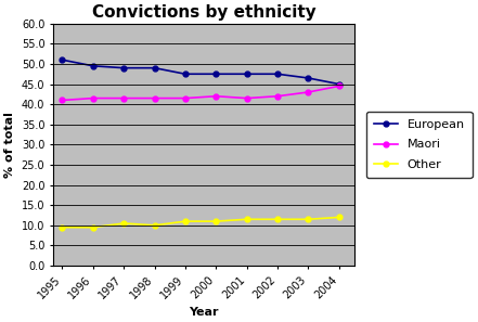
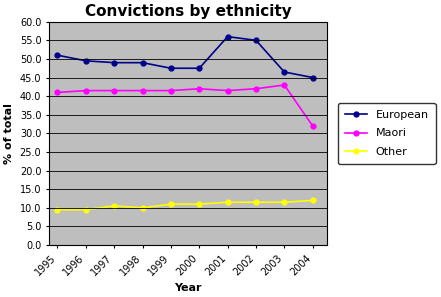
European/2001: 47.5 -> 56.0
European/2002: 47.5 -> 55.0
Maori/2004: 44.5 -> 32.0
